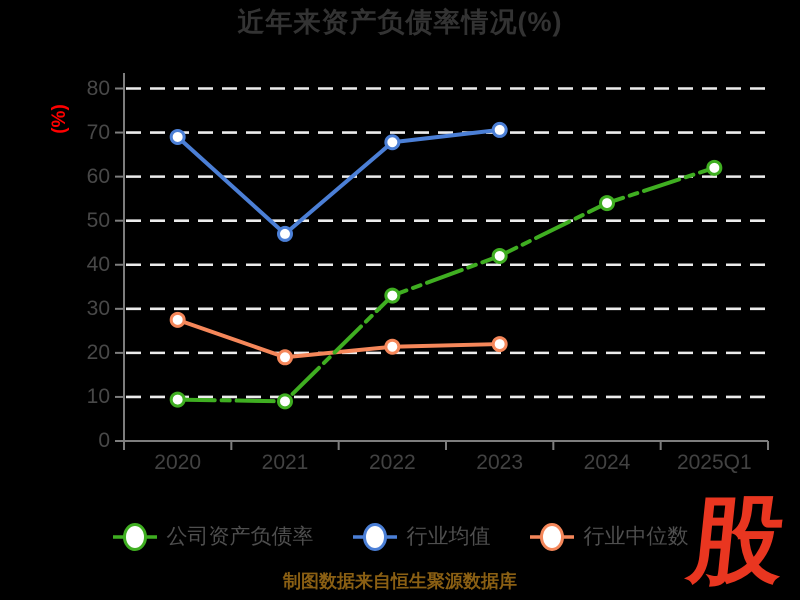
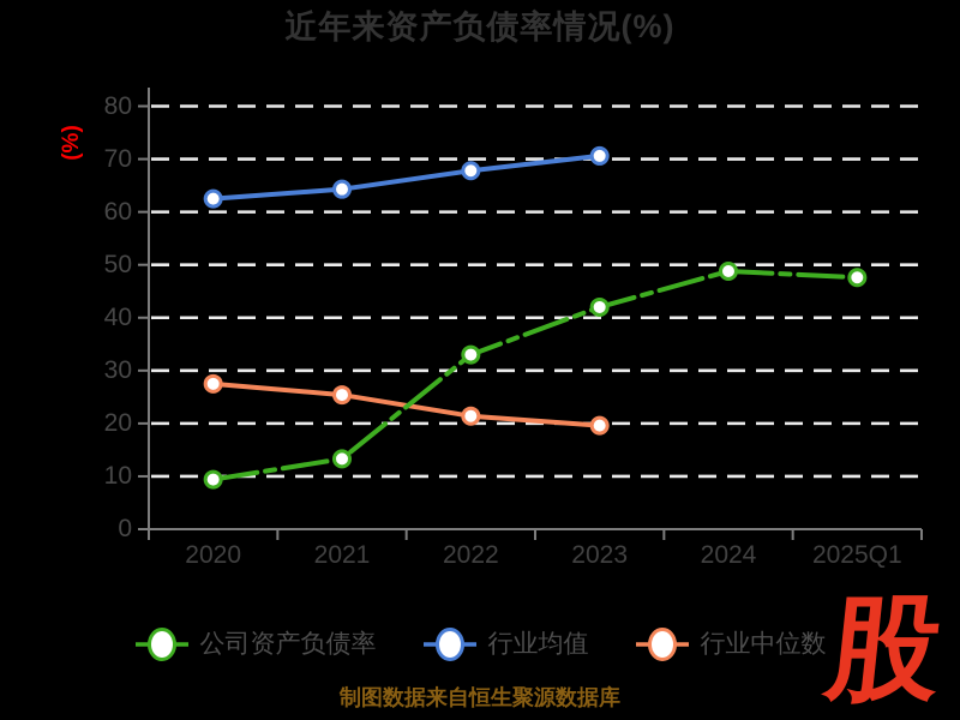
行业均值/2020: 69 -> 62
公司资产负债率/2021: 9 -> 13
行业均值/2021: 47 -> 64
行业中位数/2021: 19 -> 25
行业中位数/2023: 22 -> 20
公司资产负债率/2024: 54 -> 49
公司资产负债率/2025Q1: 62 -> 48
